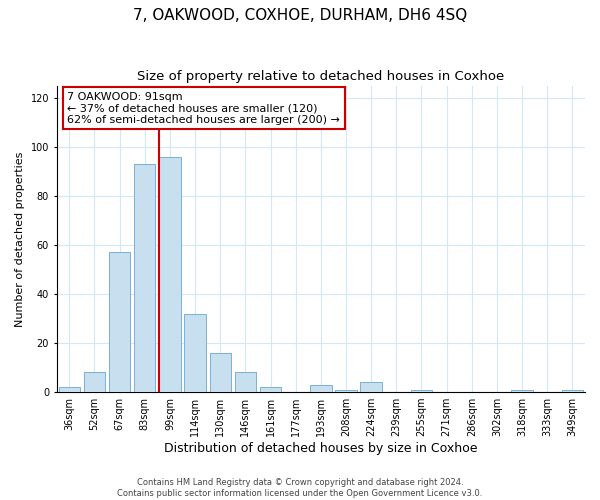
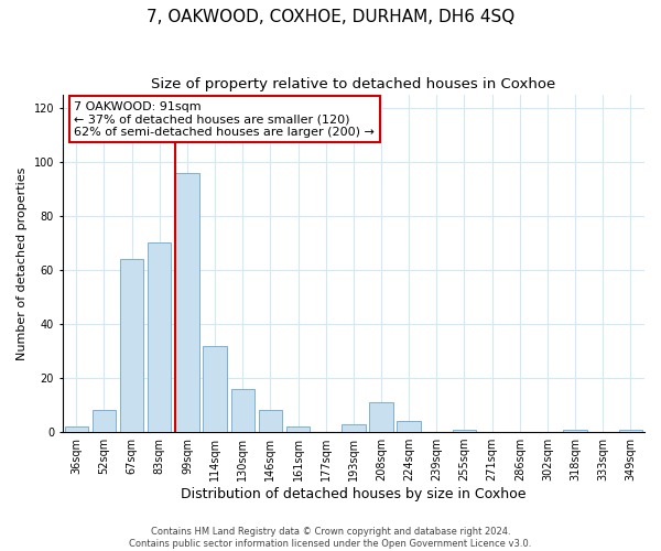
67sqm: 57 -> 64
83sqm: 93 -> 70
208sqm: 1 -> 11
